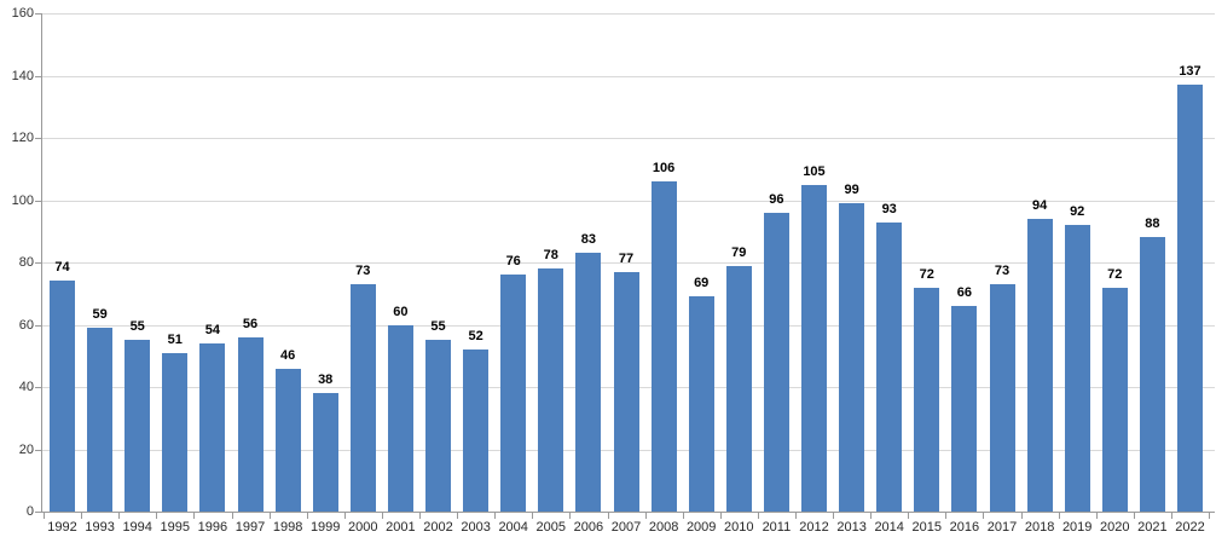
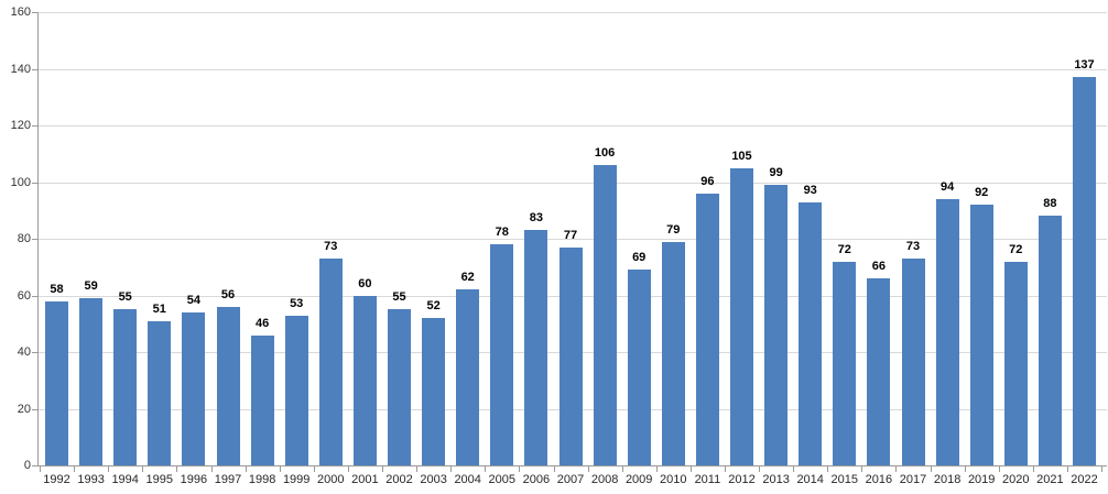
1992: 74 -> 58
1999: 38 -> 53
2004: 76 -> 62
